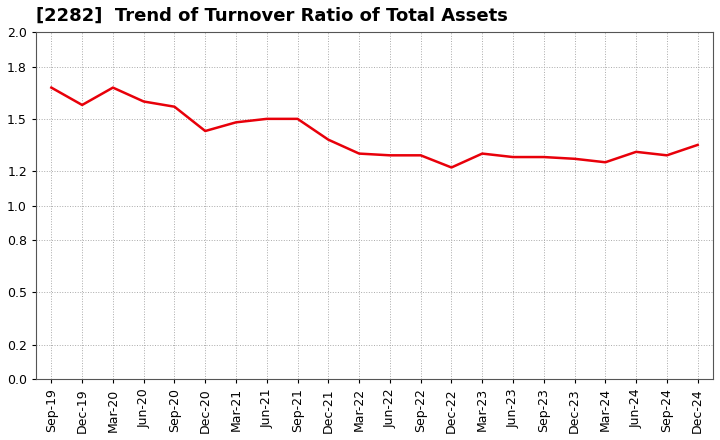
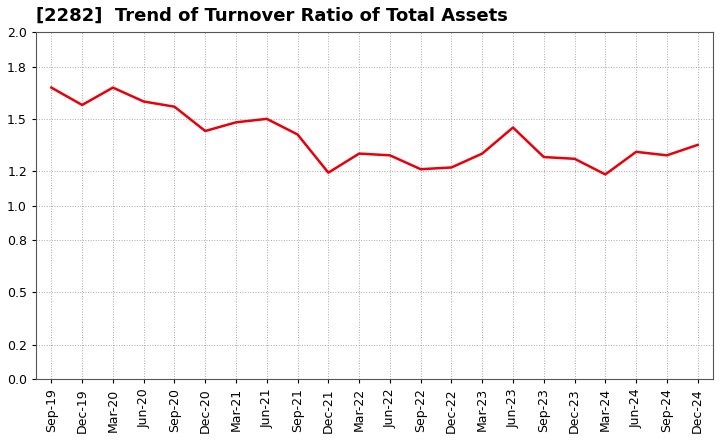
Sep-21: 1.50 -> 1.41
Dec-21: 1.38 -> 1.19
Sep-22: 1.29 -> 1.21
Jun-23: 1.28 -> 1.45
Mar-24: 1.25 -> 1.18
